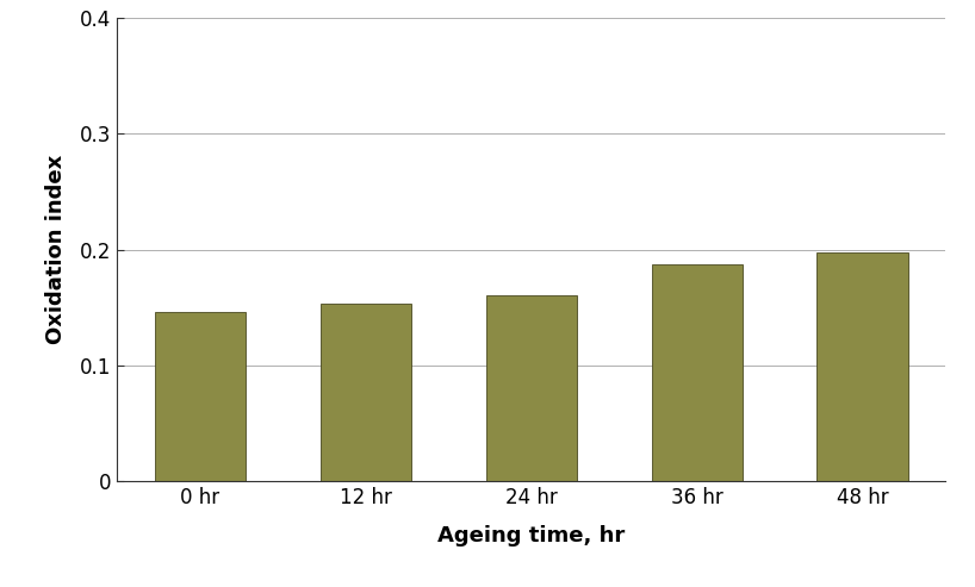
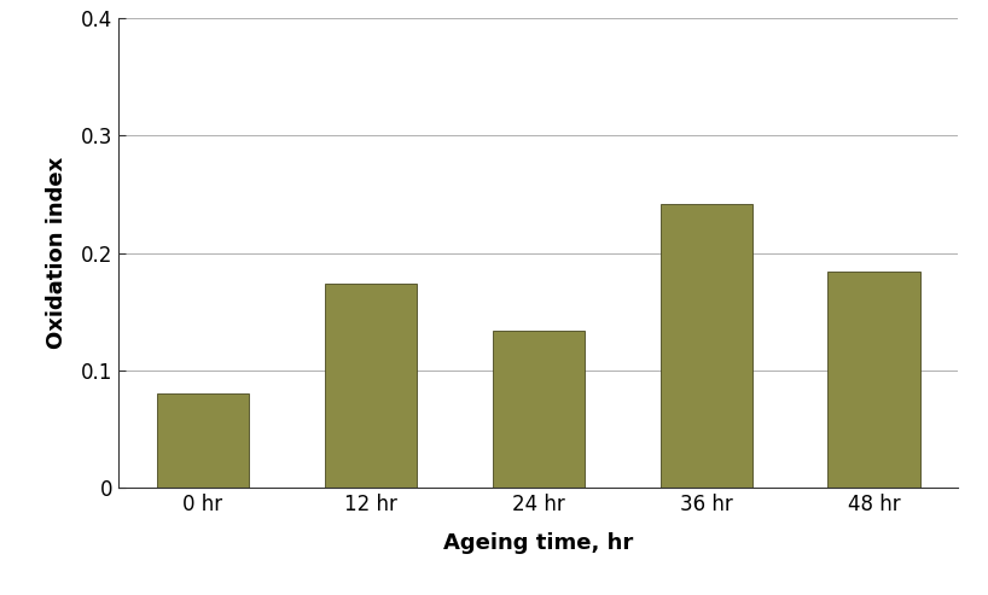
0 hr: 0.146 -> 0.080
12 hr: 0.153 -> 0.174
24 hr: 0.160 -> 0.134
36 hr: 0.187 -> 0.242
48 hr: 0.197 -> 0.184
